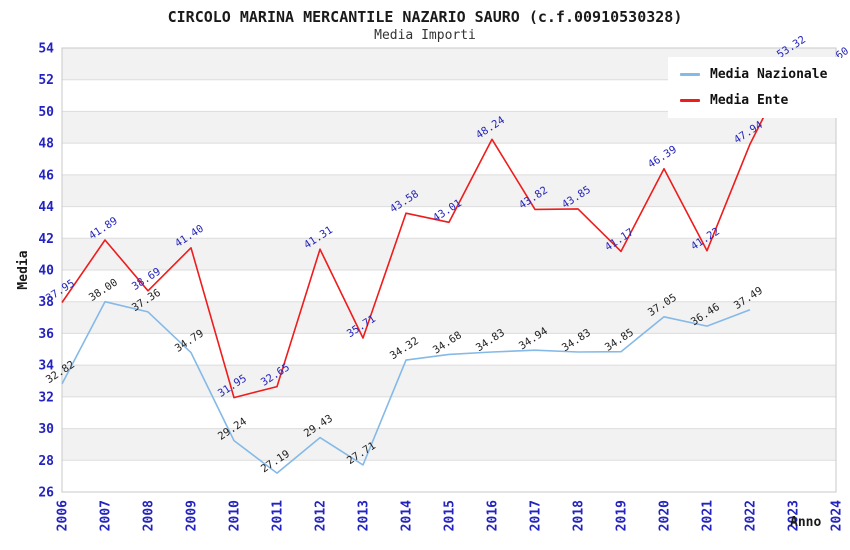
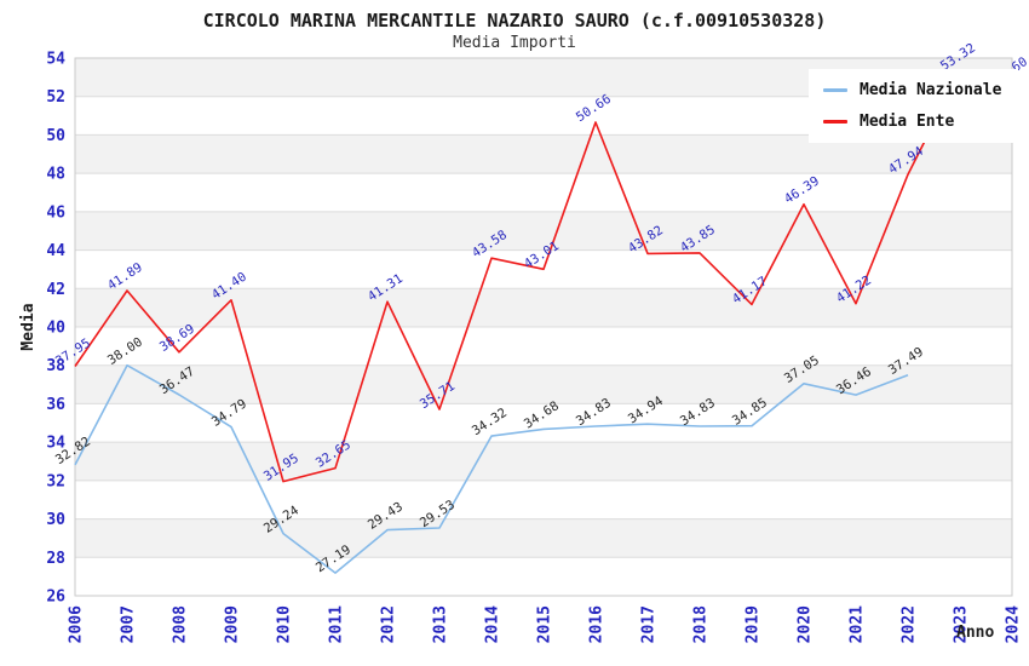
Media Nazionale/2008: 37.36 -> 36.47
Media Nazionale/2013: 27.71 -> 29.53
Media Ente/2016: 48.24 -> 50.66
